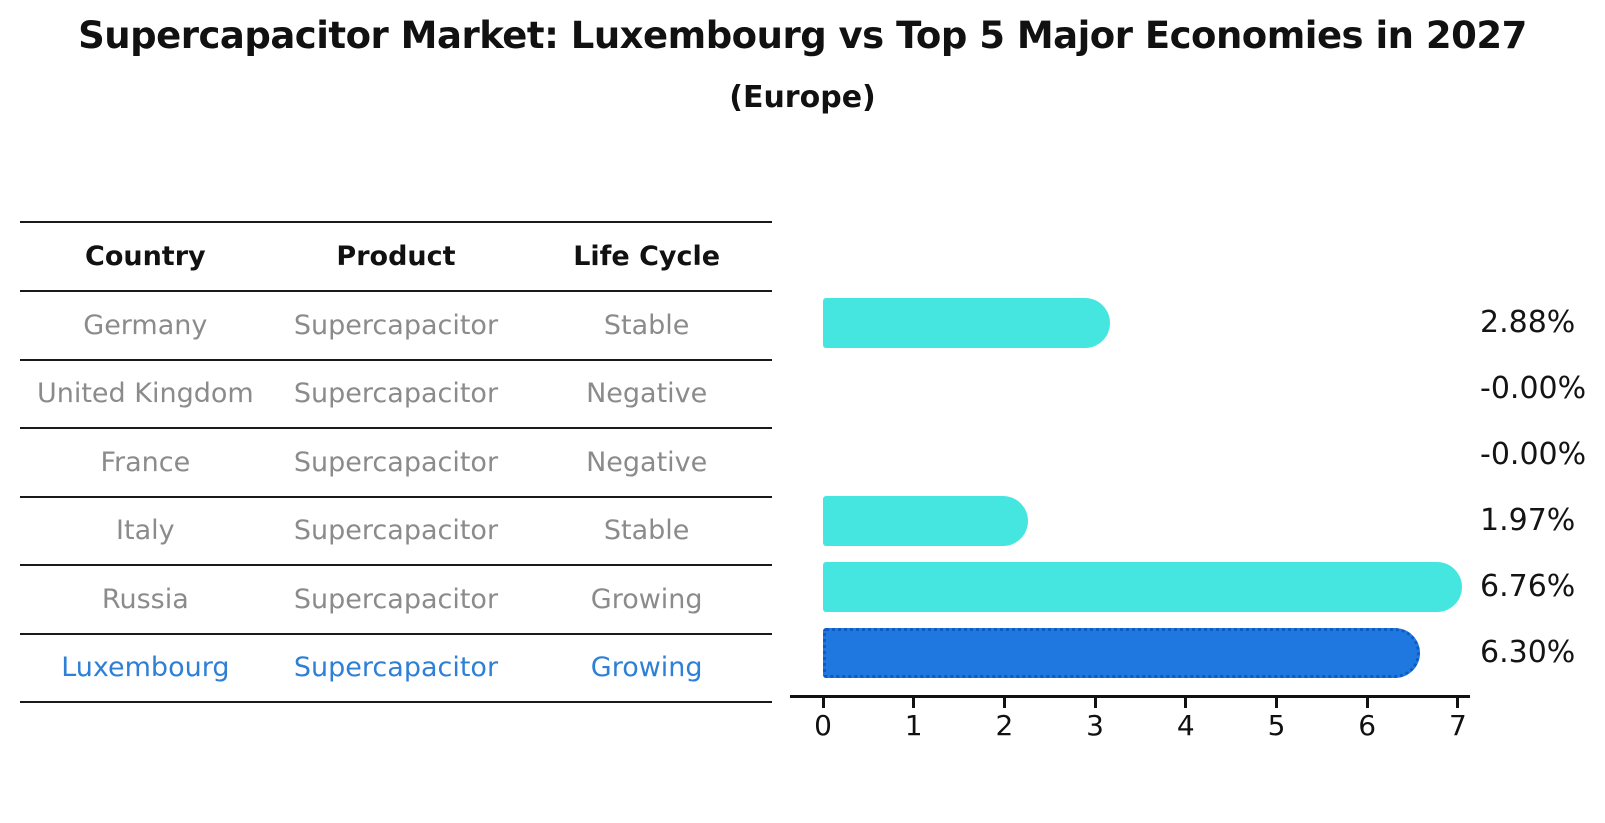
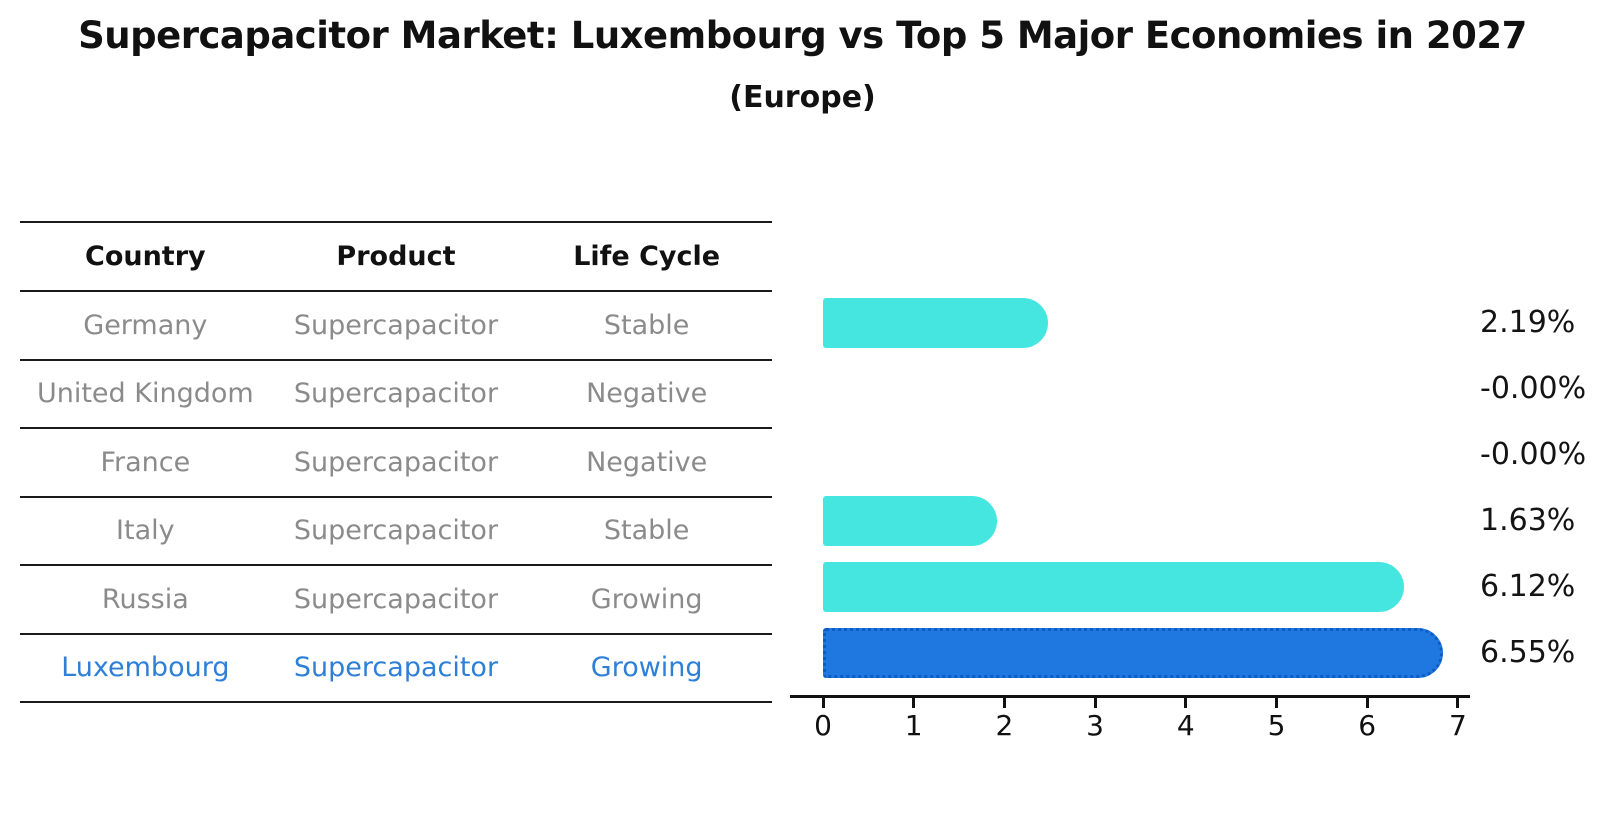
Germany: 2.88% -> 2.19%
Italy: 1.97% -> 1.63%
Russia: 6.76% -> 6.12%
Luxembourg: 6.30% -> 6.55%
